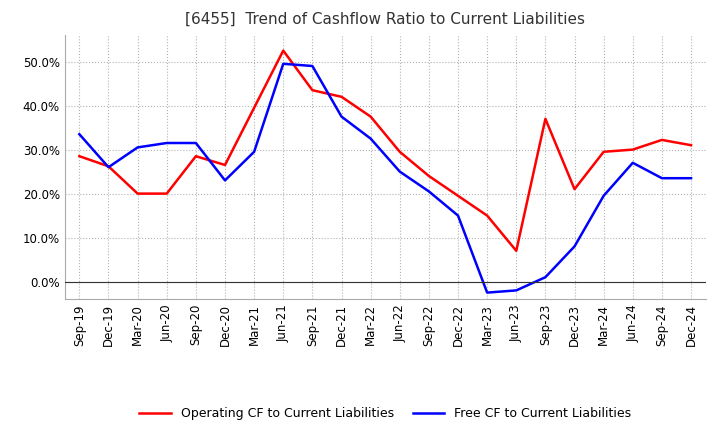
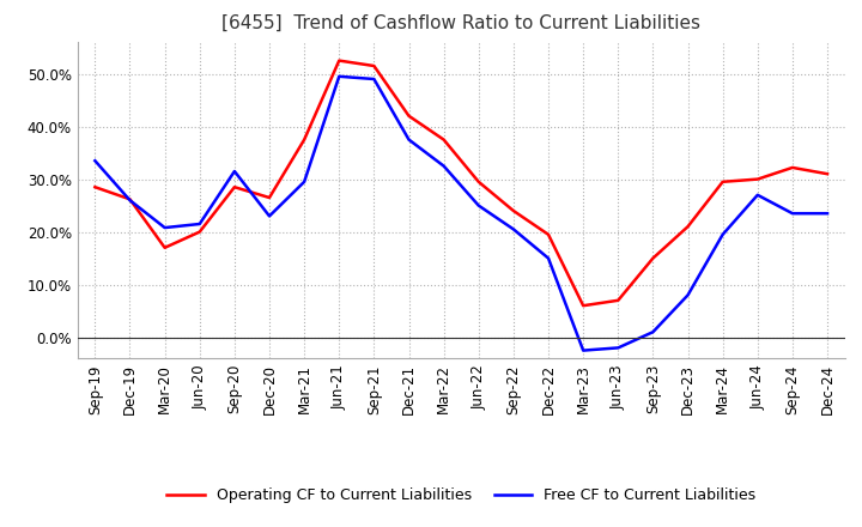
Operating CF to Current Liabilities/Mar-20: 20.0% -> 17.0%
Free CF to Current Liabilities/Mar-20: 30.5% -> 20.8%
Free CF to Current Liabilities/Jun-20: 31.5% -> 21.5%
Operating CF to Current Liabilities/Mar-21: 39.5% -> 37.5%
Operating CF to Current Liabilities/Sep-21: 43.5% -> 51.5%
Operating CF to Current Liabilities/Mar-23: 15.0% -> 6.0%
Operating CF to Current Liabilities/Sep-23: 37.0% -> 15.0%
